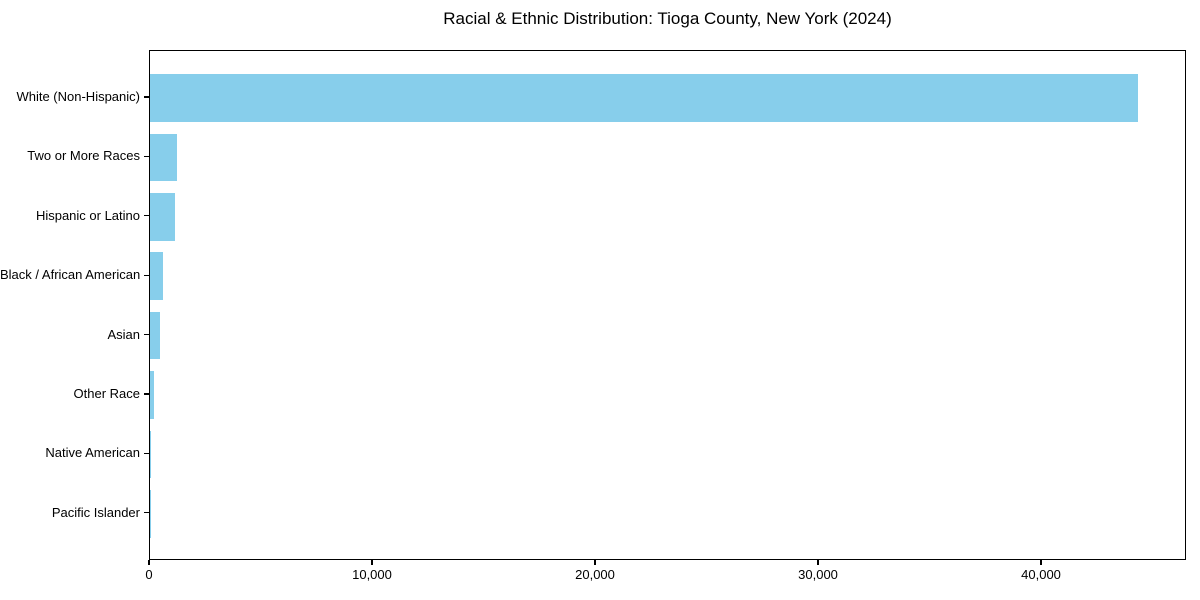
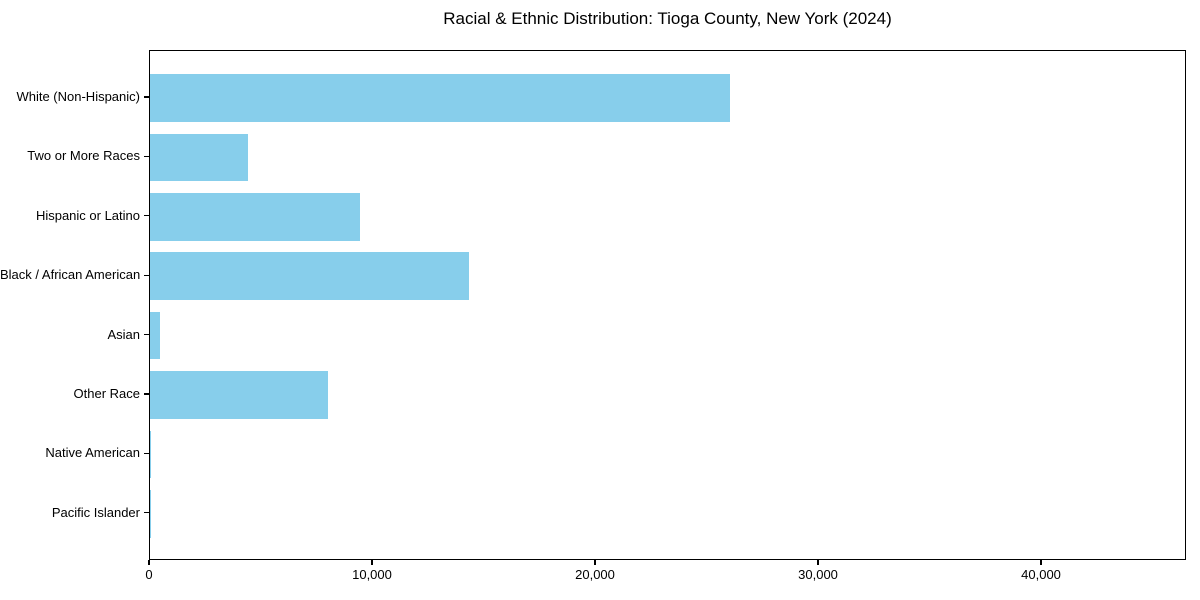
White (Non-Hispanic): 44300 -> 26000
Two or More Races: 1200 -> 4400
Hispanic or Latino: 1100 -> 9400
Black / African American: 600 -> 14300
Other Race: 200 -> 8000
